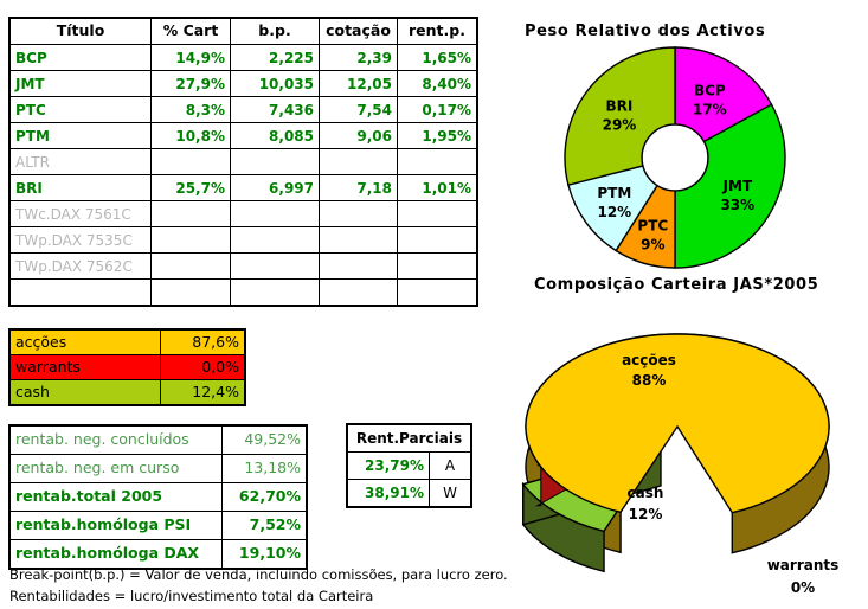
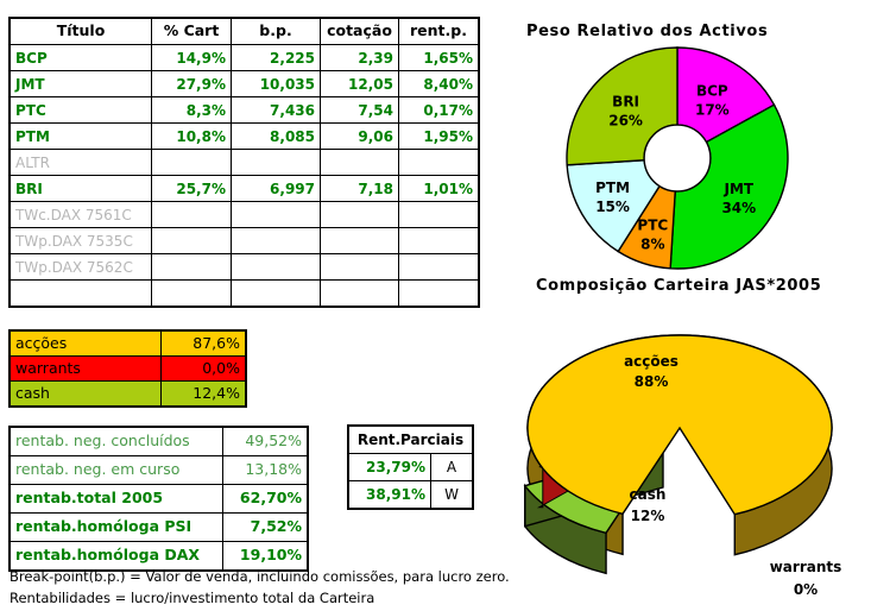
Peso Relativo dos Activos/JMT: 33% -> 34%
Peso Relativo dos Activos/PTC: 9% -> 8%
Peso Relativo dos Activos/PTM: 12% -> 15%
Peso Relativo dos Activos/BRI: 29% -> 26%
